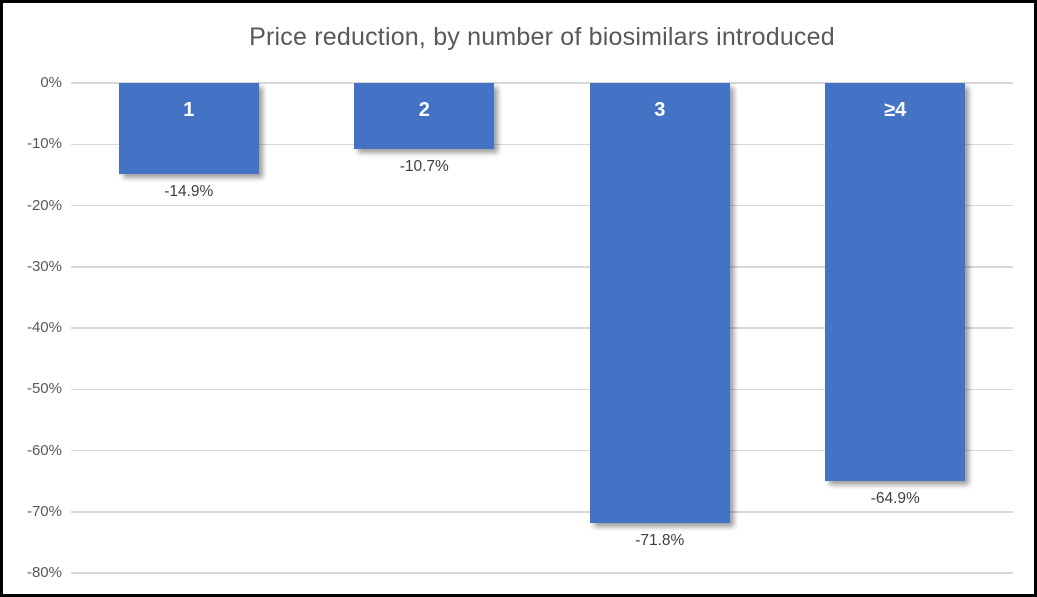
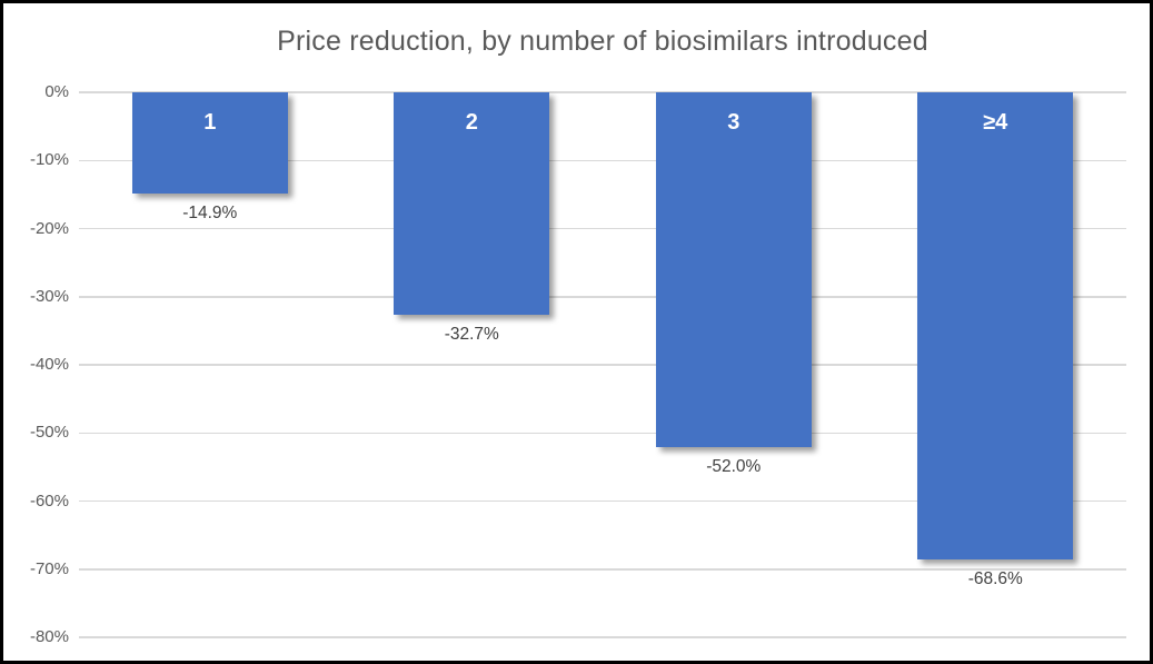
2: -10.7% -> -32.7%
3: -71.8% -> -52.0%
≥4: -64.9% -> -68.6%
